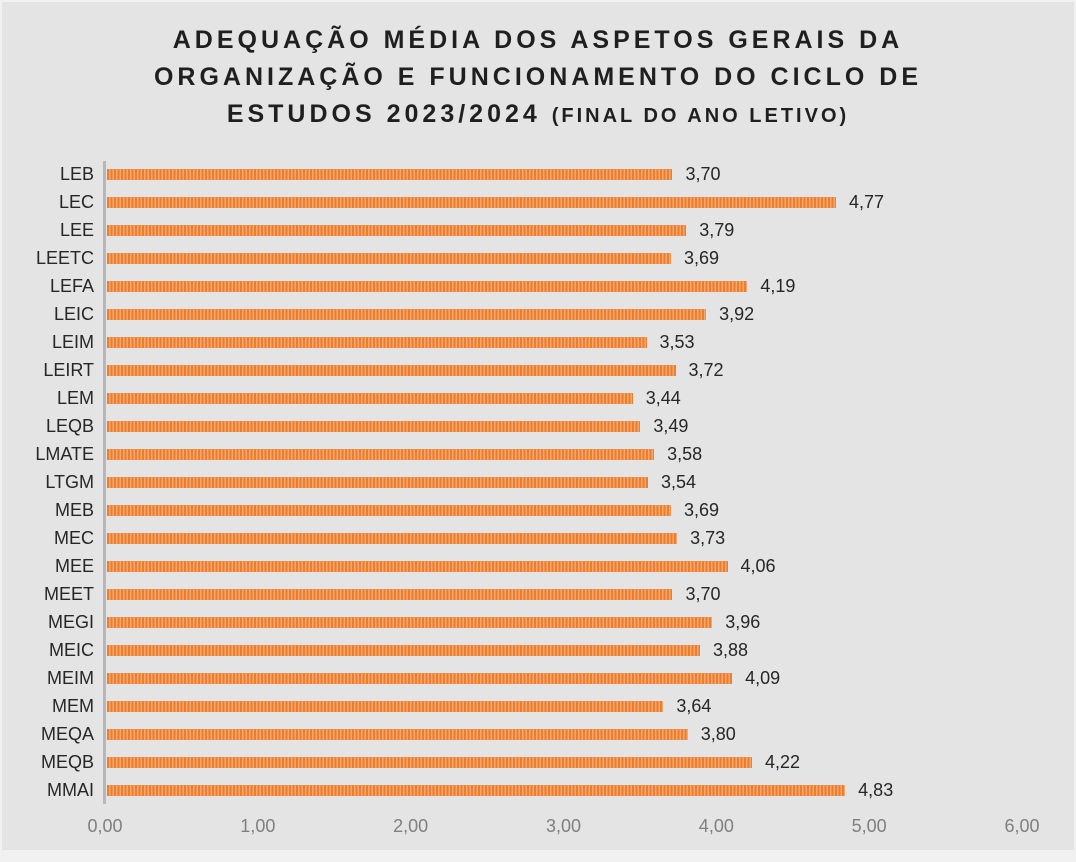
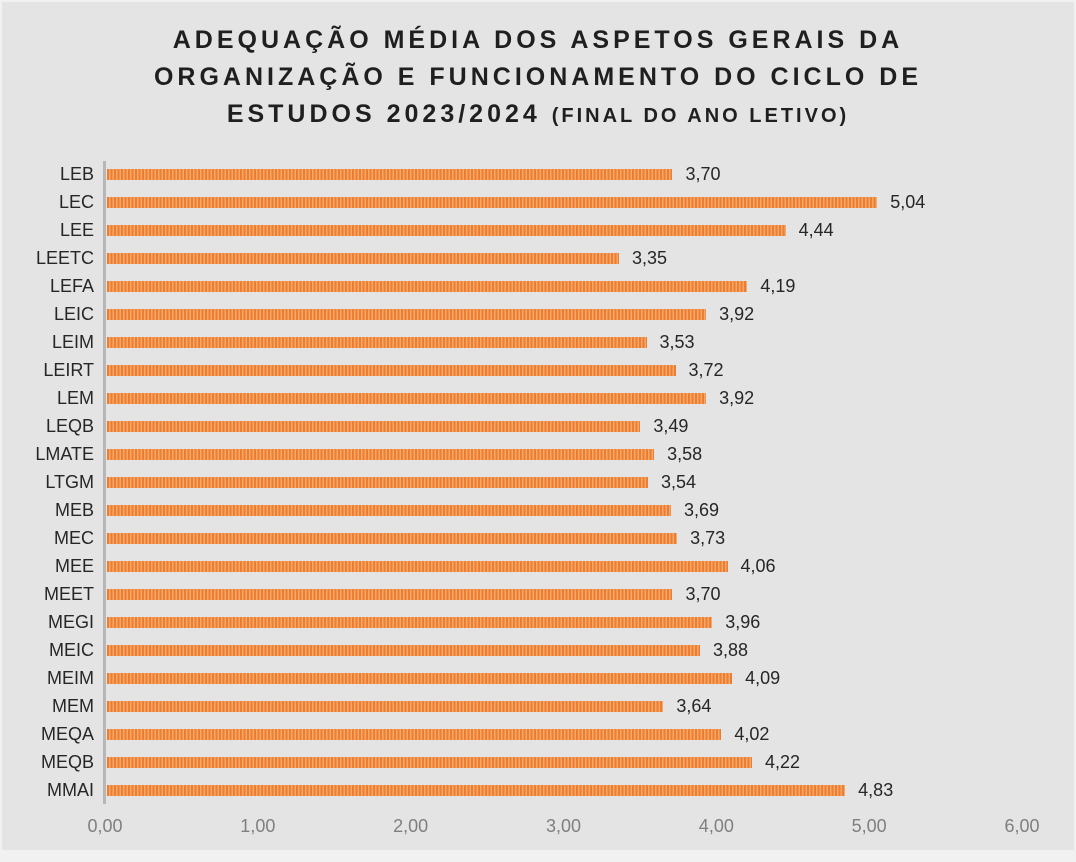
LEC: 4,77 -> 5,04
LEE: 3,79 -> 4,44
LEETC: 3,69 -> 3,35
LEM: 3,44 -> 3,92
MEQA: 3,80 -> 4,02
